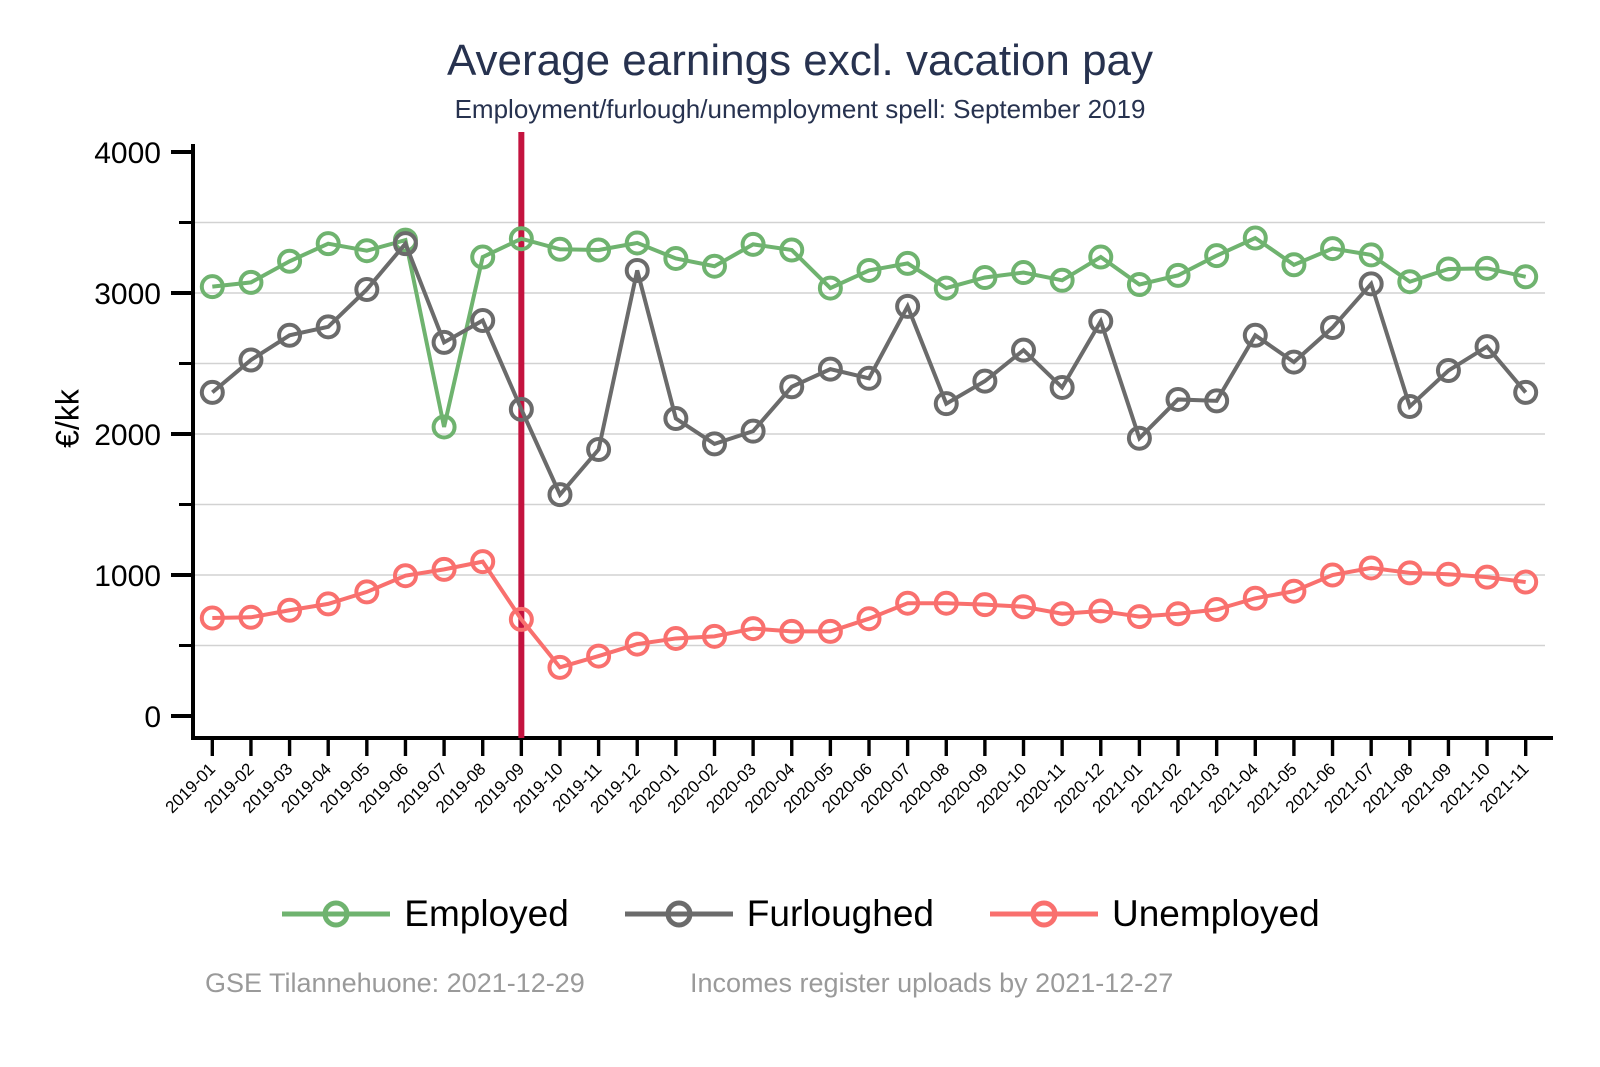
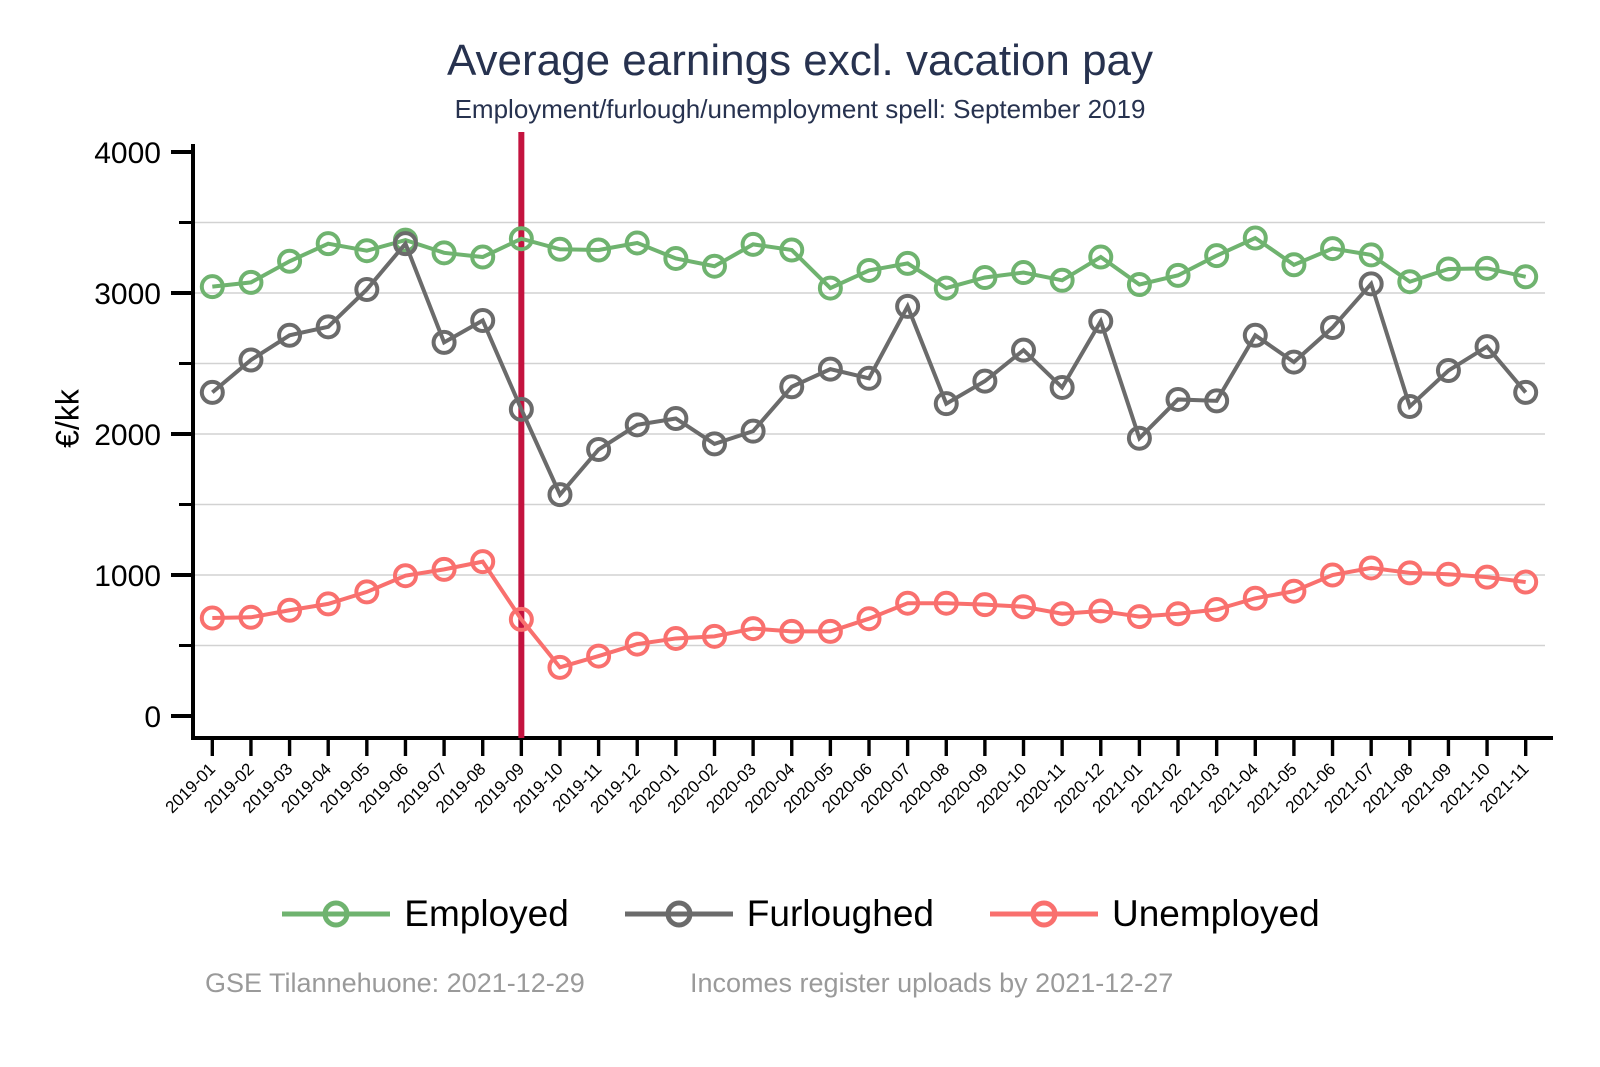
Employed/2019-07: 2050 -> 3280
Furloughed/2019-12: 3160 -> 2060
